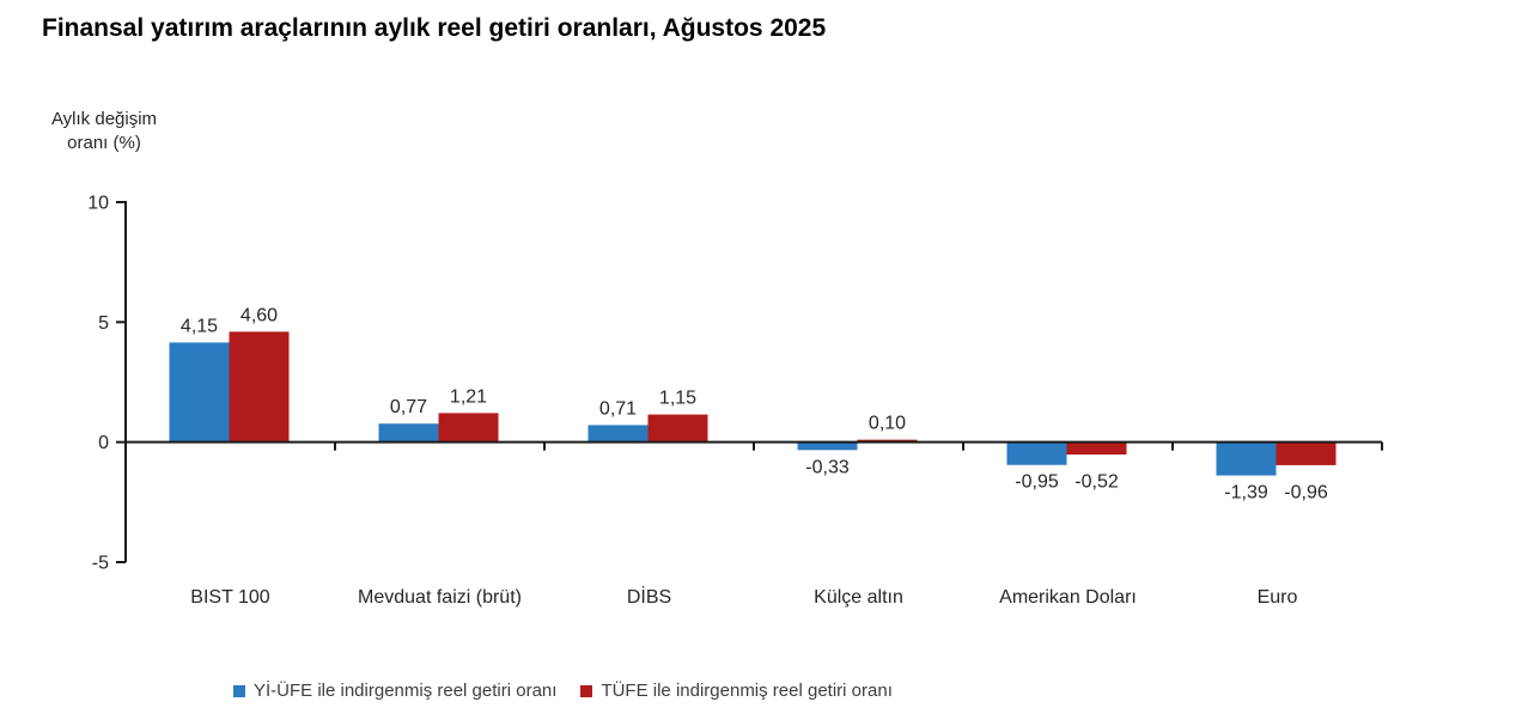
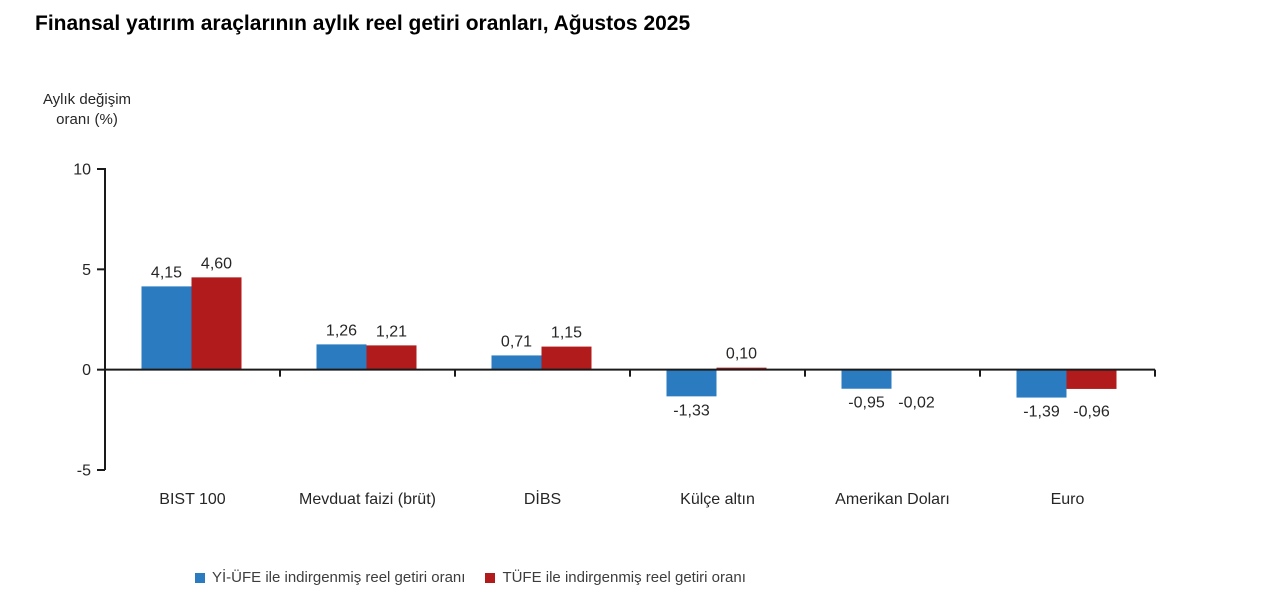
Yİ-ÜFE ile indirgenmiş reel getiri oranı/Mevduat faizi (brüt): 0,77 -> 1,26
Yİ-ÜFE ile indirgenmiş reel getiri oranı/Külçe altın: -0,33 -> -1,33
TÜFE ile indirgenmiş reel getiri oranı/Amerikan Doları: -0,52 -> -0,02
